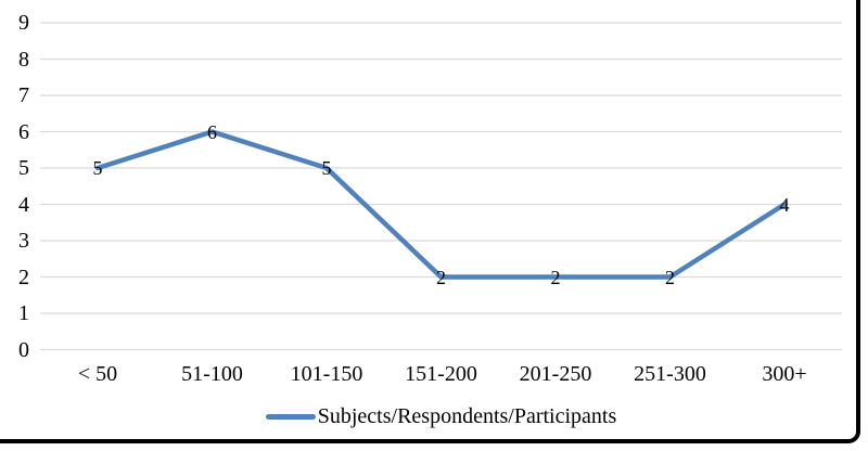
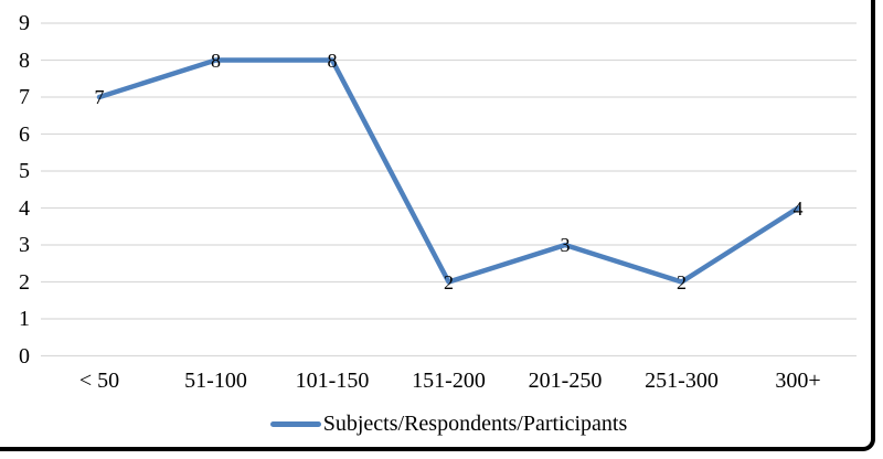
< 50: 5 -> 7
51-100: 6 -> 8
101-150: 5 -> 8
201-250: 2 -> 3
